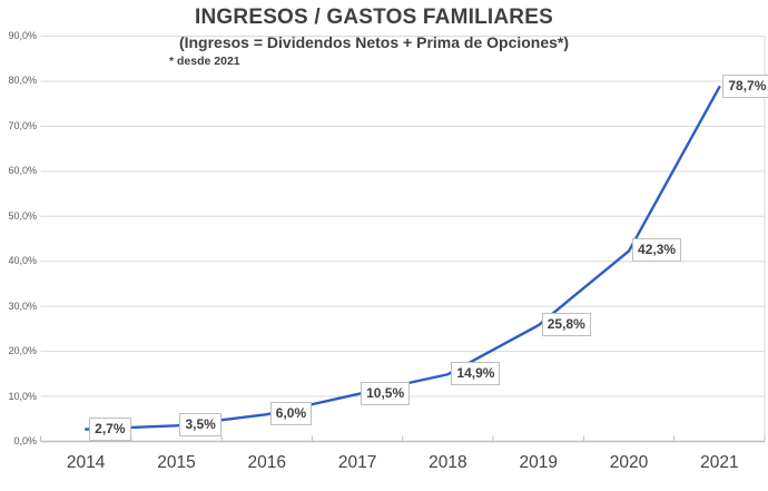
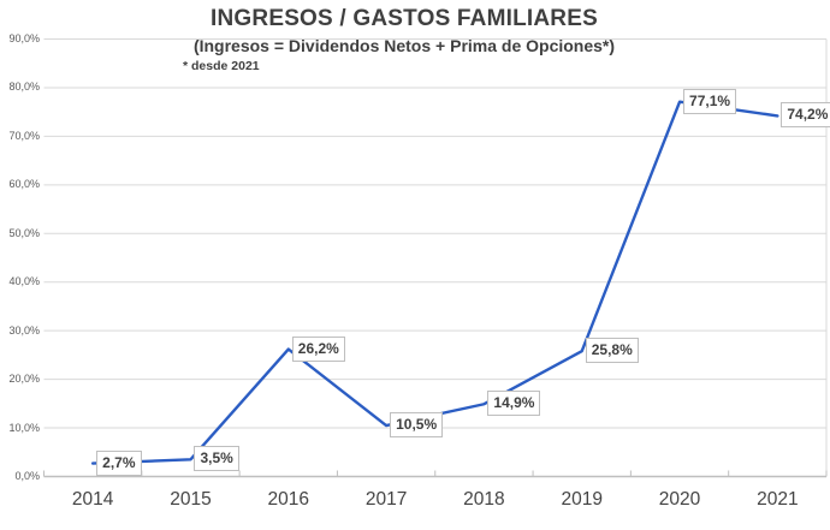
2016: 6,0% -> 26,2%
2020: 42,3% -> 77,1%
2021: 78,7% -> 74,2%
